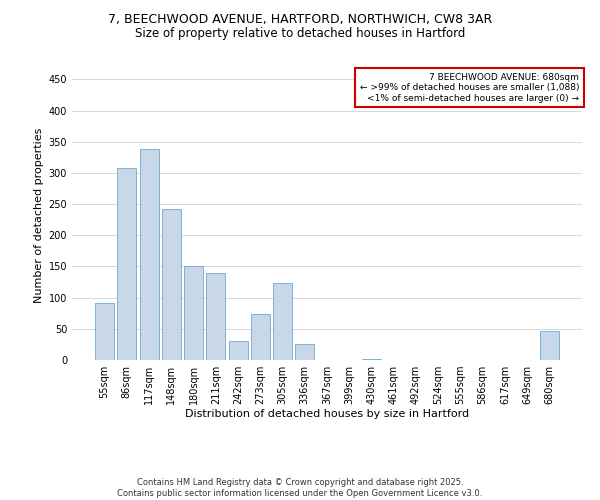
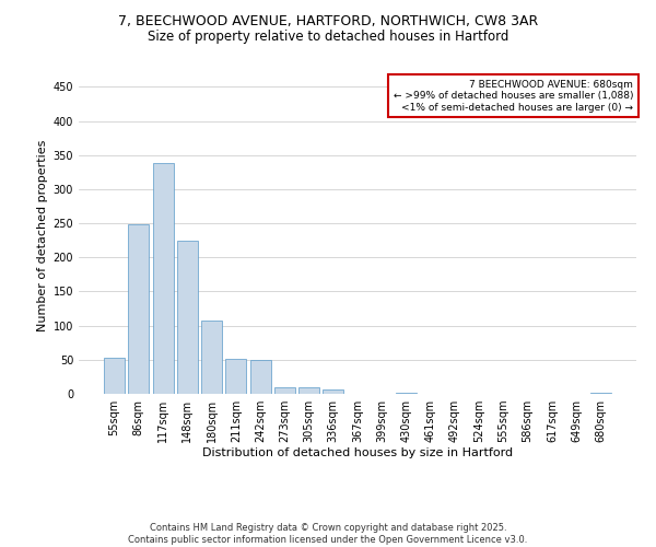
55sqm: 92 -> 53
86sqm: 308 -> 248
148sqm: 242 -> 224
180sqm: 150 -> 107
211sqm: 140 -> 52
242sqm: 30 -> 49
273sqm: 74 -> 10
305sqm: 124 -> 9
336sqm: 26 -> 6
680sqm: 46 -> 2
